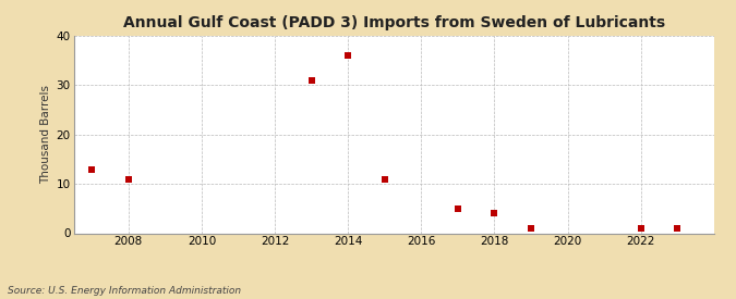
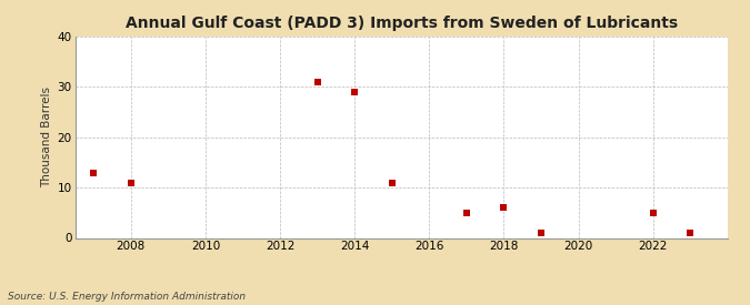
2014: 36 -> 29
2018: 4 -> 6
2022: 1 -> 5
